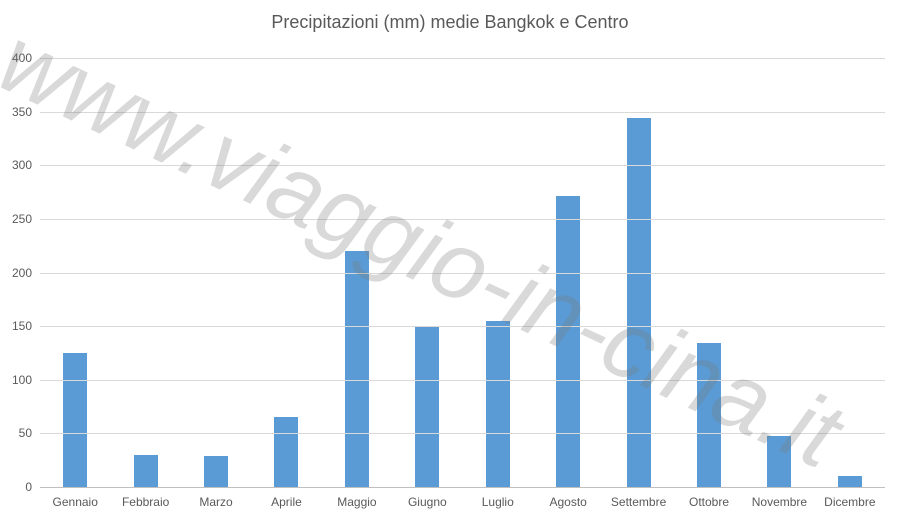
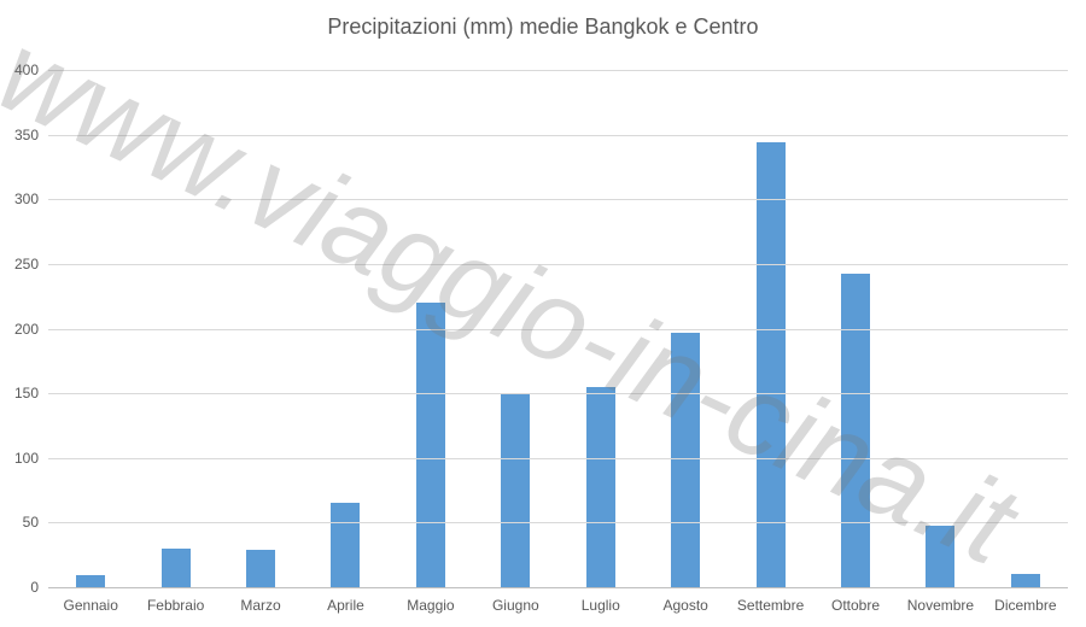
Gennaio: 125 -> 9
Agosto: 271 -> 197
Ottobre: 134 -> 242
